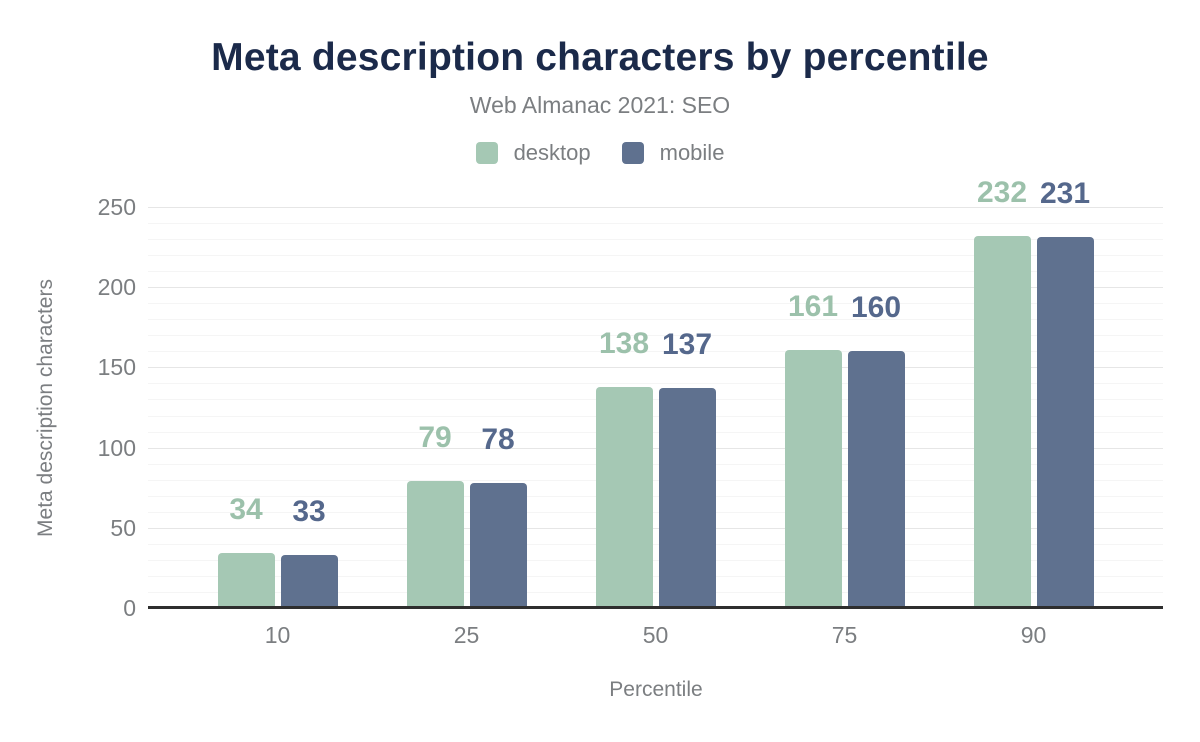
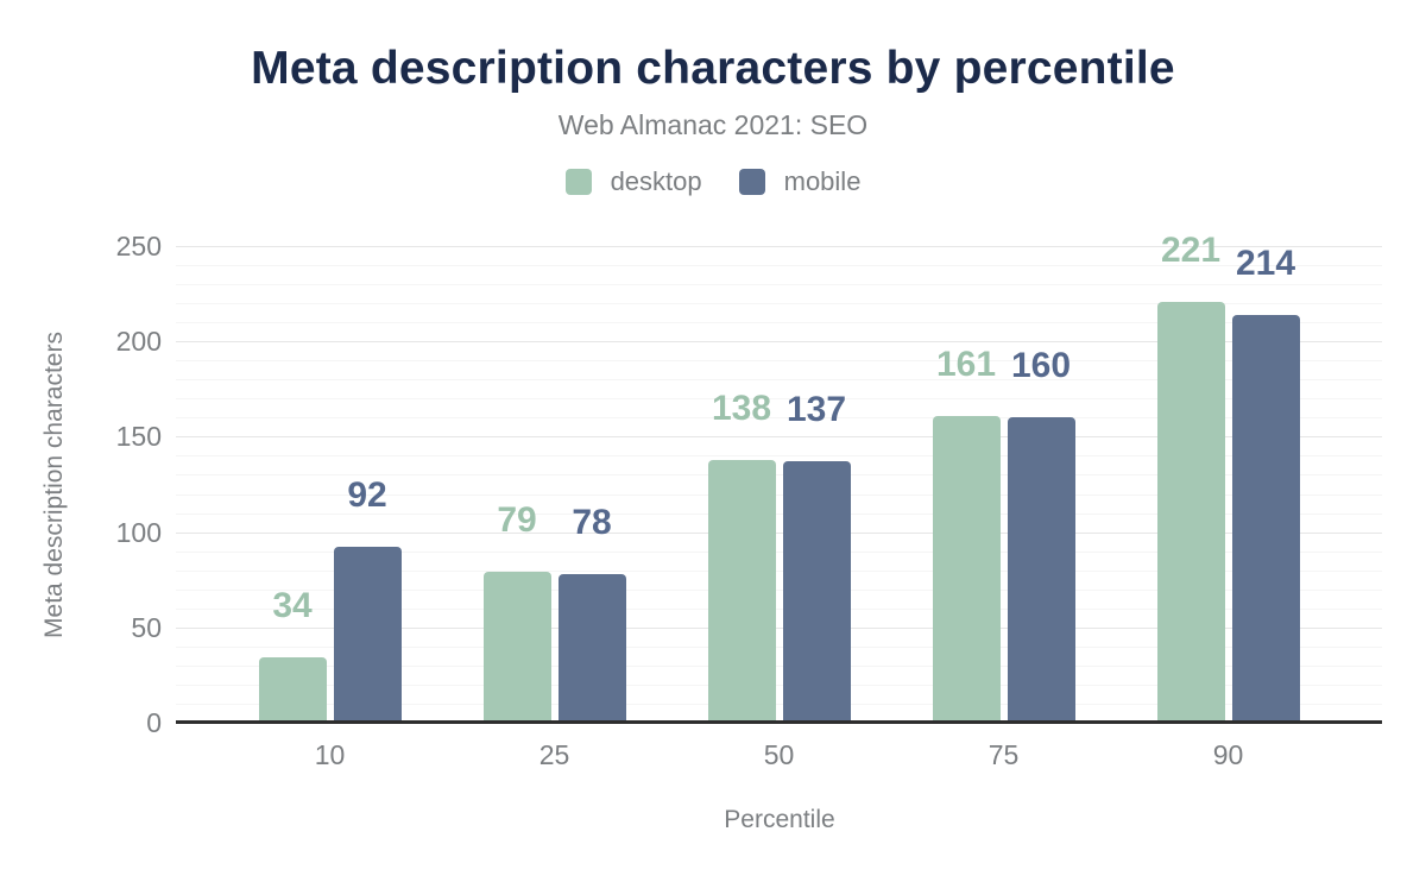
mobile/10: 33 -> 92
desktop/90: 232 -> 221
mobile/90: 231 -> 214
